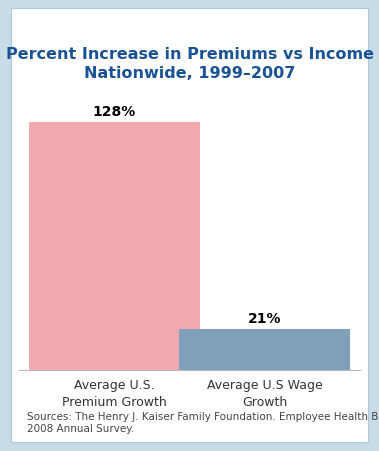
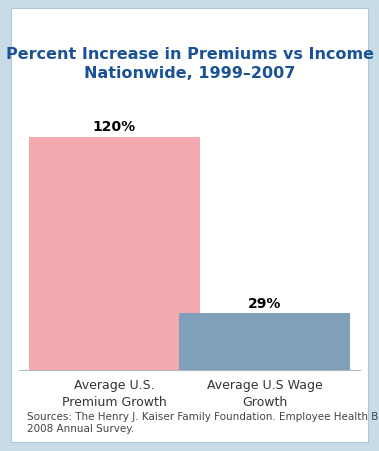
Average U.S. Premium Growth: 128% -> 120%
Average U.S Wage Growth: 21% -> 29%
